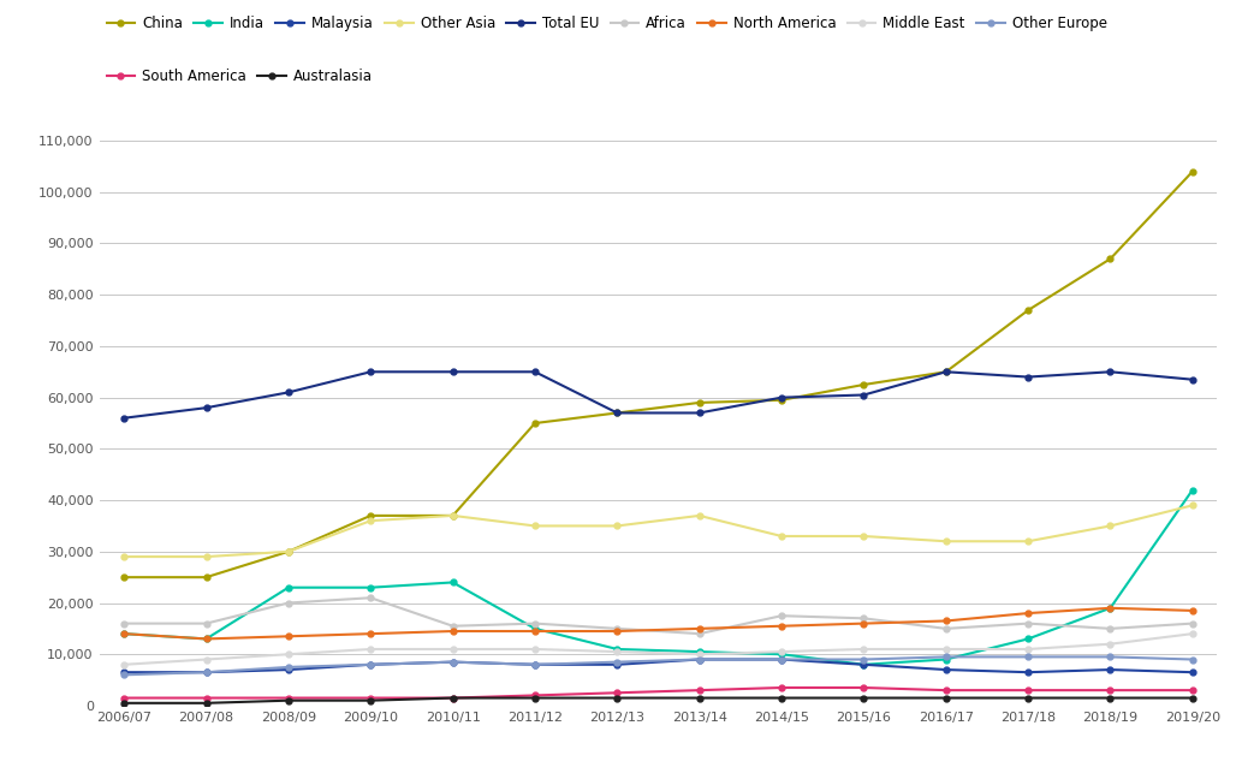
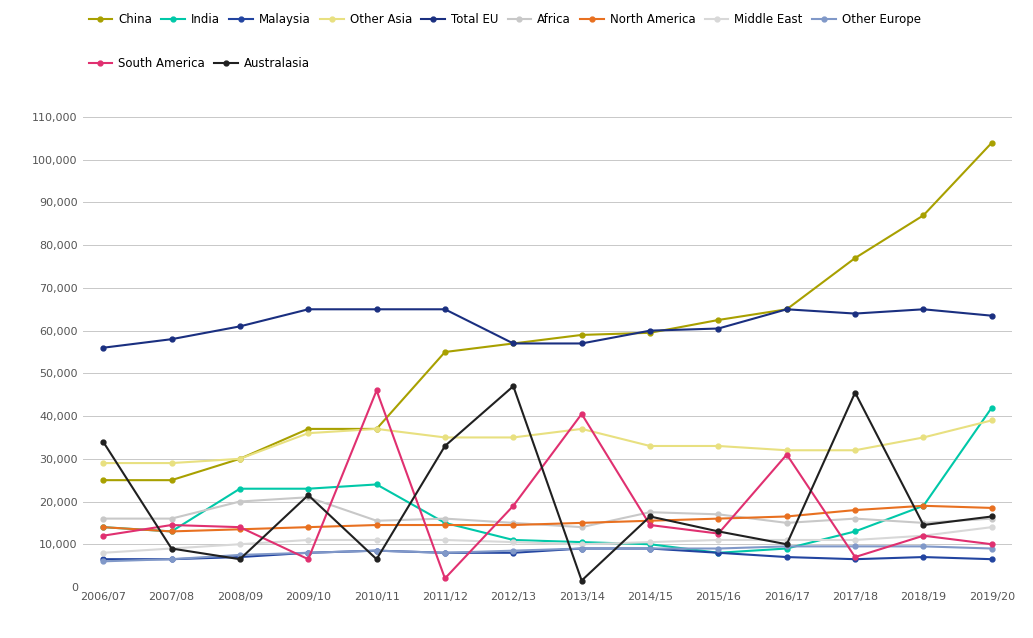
South America/2006/07: 1,500 -> 12,000
Australasia/2006/07: 500 -> 34,000
South America/2007/08: 1,500 -> 14,500
Australasia/2007/08: 500 -> 9,000
South America/2008/09: 1,500 -> 14,000
Australasia/2008/09: 1,000 -> 6,500
South America/2009/10: 1,500 -> 6,500
Australasia/2009/10: 1,000 -> 21,500
South America/2010/11: 1,500 -> 46,000
Australasia/2010/11: 1,500 -> 6,500
Australasia/2011/12: 1,500 -> 33,000
South America/2012/13: 2,500 -> 19,000
Australasia/2012/13: 1,500 -> 47,000
South America/2013/14: 3,000 -> 40,500
South America/2014/15: 3,500 -> 14,500
Australasia/2014/15: 1,500 -> 16,500
South America/2015/16: 3,500 -> 12,500
Australasia/2015/16: 1,500 -> 13,000
South America/2016/17: 3,000 -> 31,000
Australasia/2016/17: 1,500 -> 10,000
South America/2017/18: 3,000 -> 7,000
Australasia/2017/18: 1,500 -> 45,500
South America/2018/19: 3,000 -> 12,000
Australasia/2018/19: 1,500 -> 14,500
South America/2019/20: 3,000 -> 10,000
Australasia/2019/20: 1,500 -> 16,500
